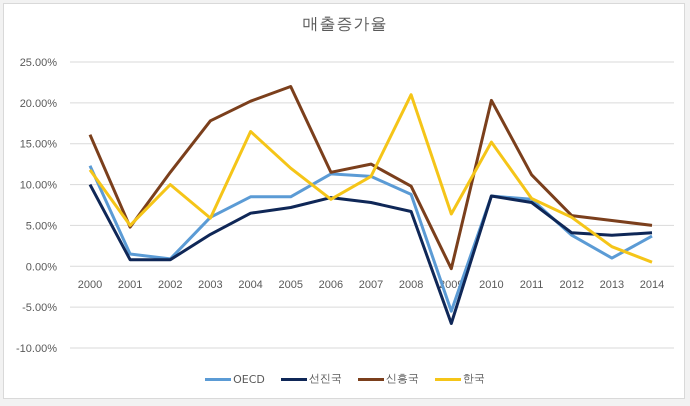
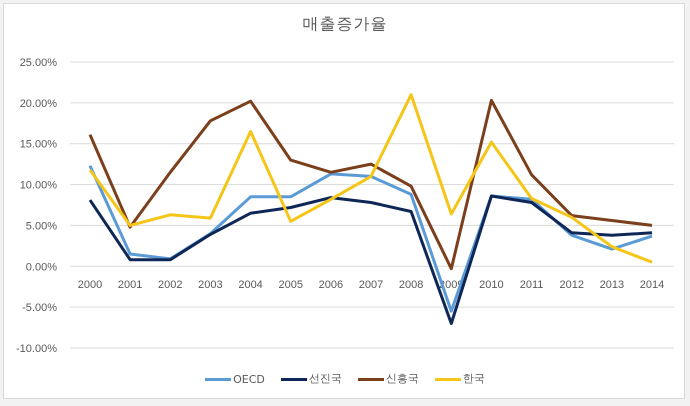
선진국/2000: 10% -> 8%
한국/2002: 10% -> 6%
OECD/2003: 6% -> 4%
신흥국/2005: 22% -> 13%
한국/2005: 12% -> 6%
OECD/2013: 1% -> 2%
